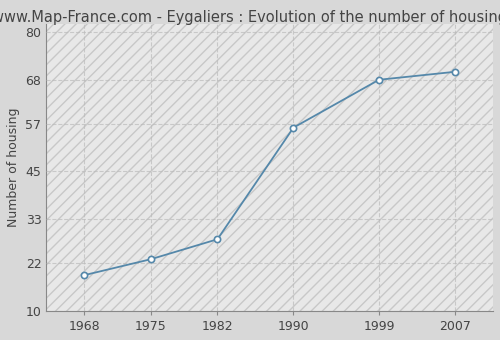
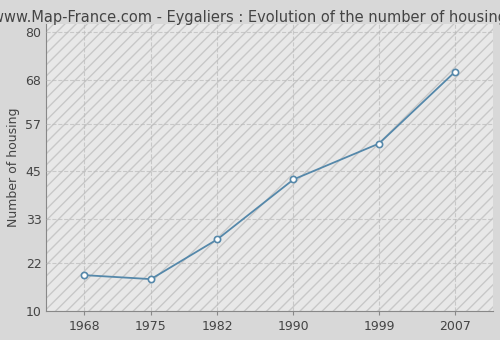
1975: 23 -> 18
1990: 56 -> 43
1999: 68 -> 52
